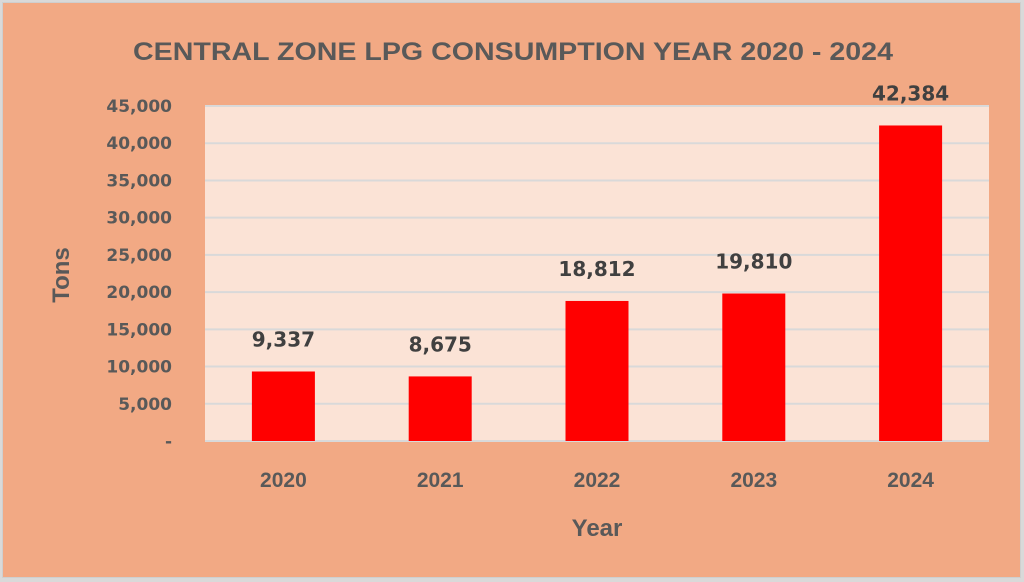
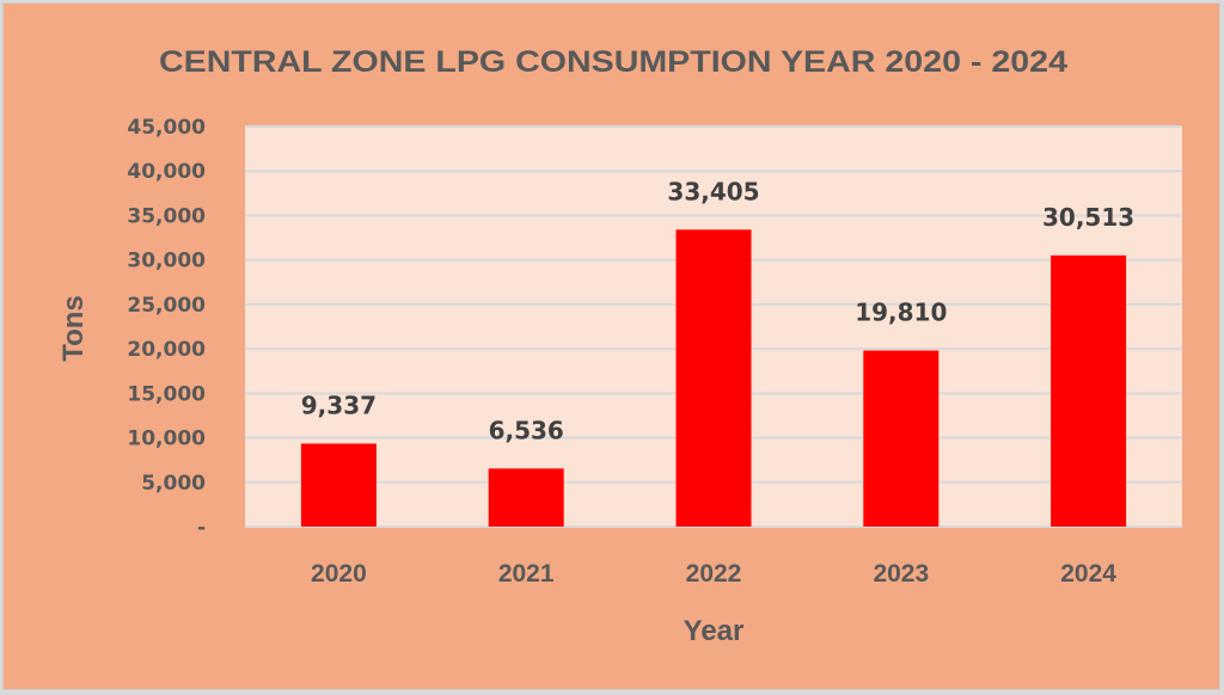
2021: 8,675 -> 6,536
2022: 18,812 -> 33,405
2024: 42,384 -> 30,513
